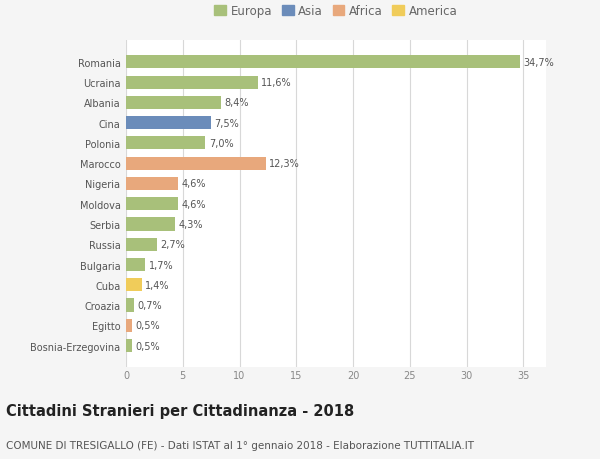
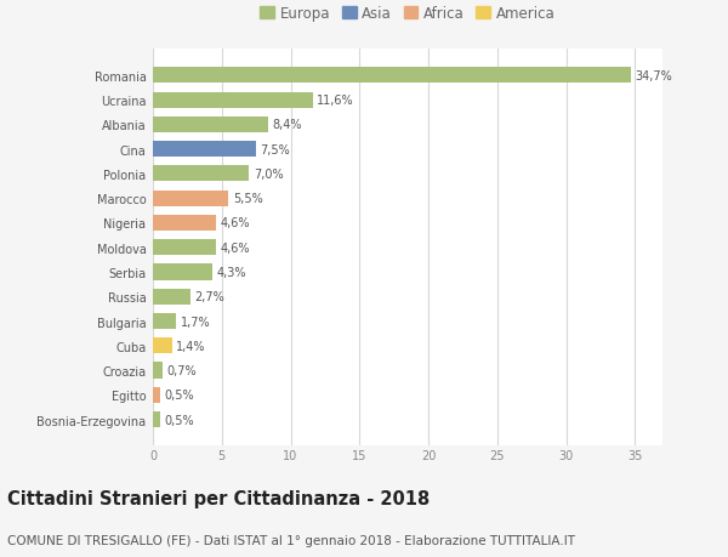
Marocco: 12,3% -> 5,5%
